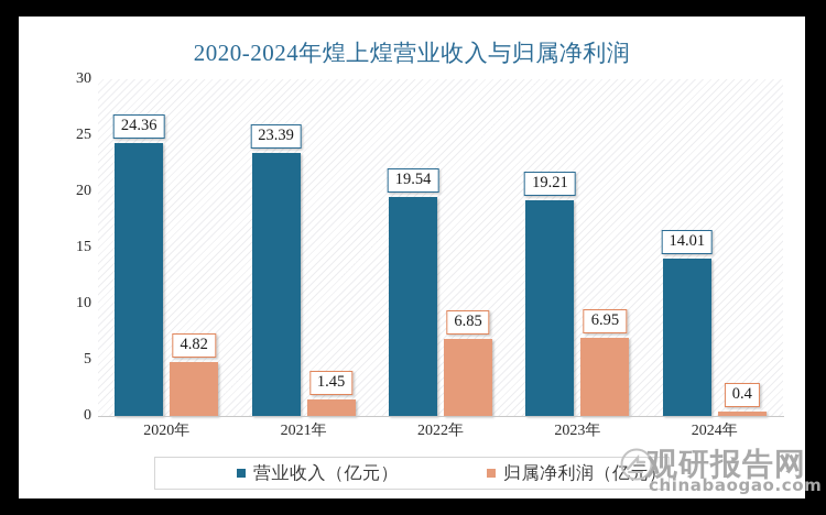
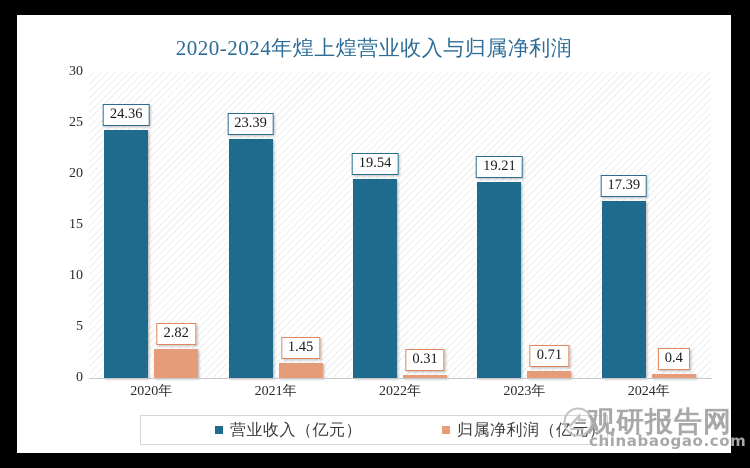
归属净利润（亿元）/2020年: 4.82 -> 2.82
归属净利润（亿元）/2022年: 6.85 -> 0.31
归属净利润（亿元）/2023年: 6.95 -> 0.71
营业收入（亿元）/2024年: 14.01 -> 17.39
